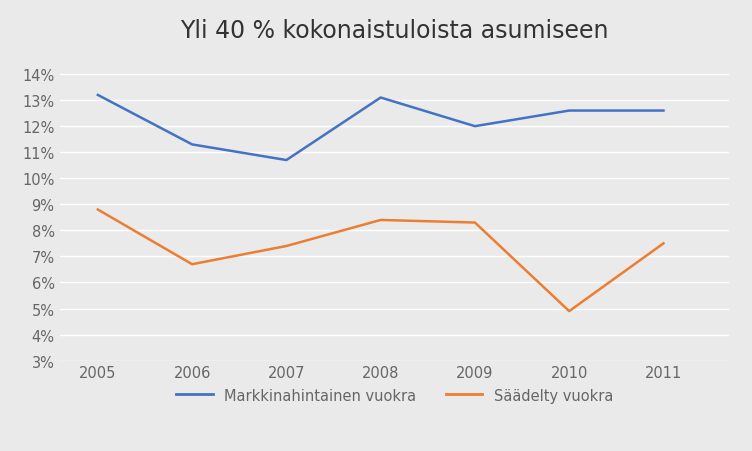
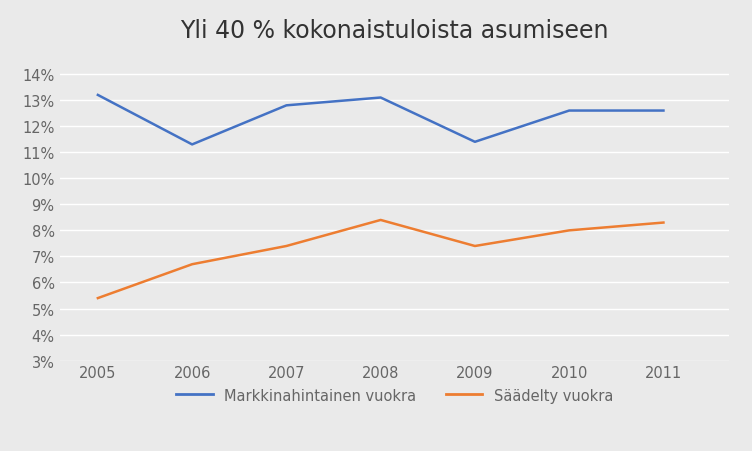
Säädelty vuokra/2005: 8.8% -> 5.4%
Markkinahintainen vuokra/2007: 10.7% -> 12.8%
Markkinahintainen vuokra/2009: 12.0% -> 11.4%
Säädelty vuokra/2009: 8.3% -> 7.4%
Säädelty vuokra/2010: 4.9% -> 8.0%
Säädelty vuokra/2011: 7.5% -> 8.3%
